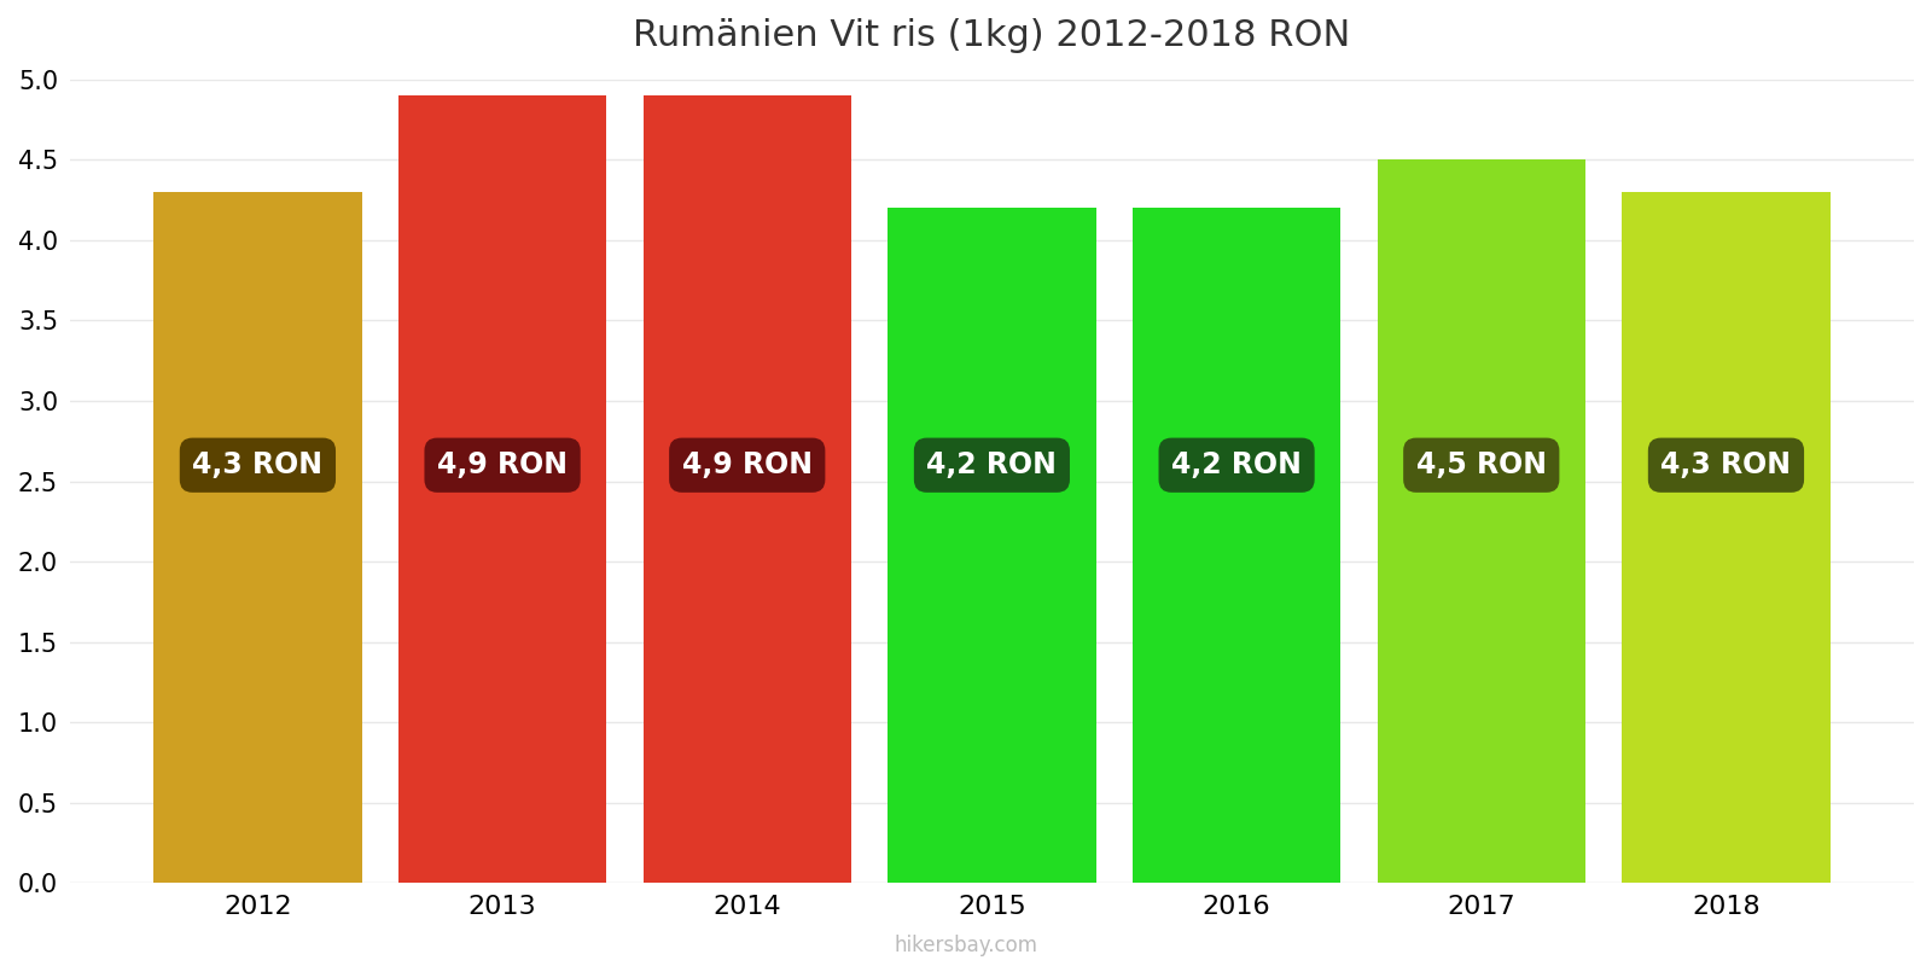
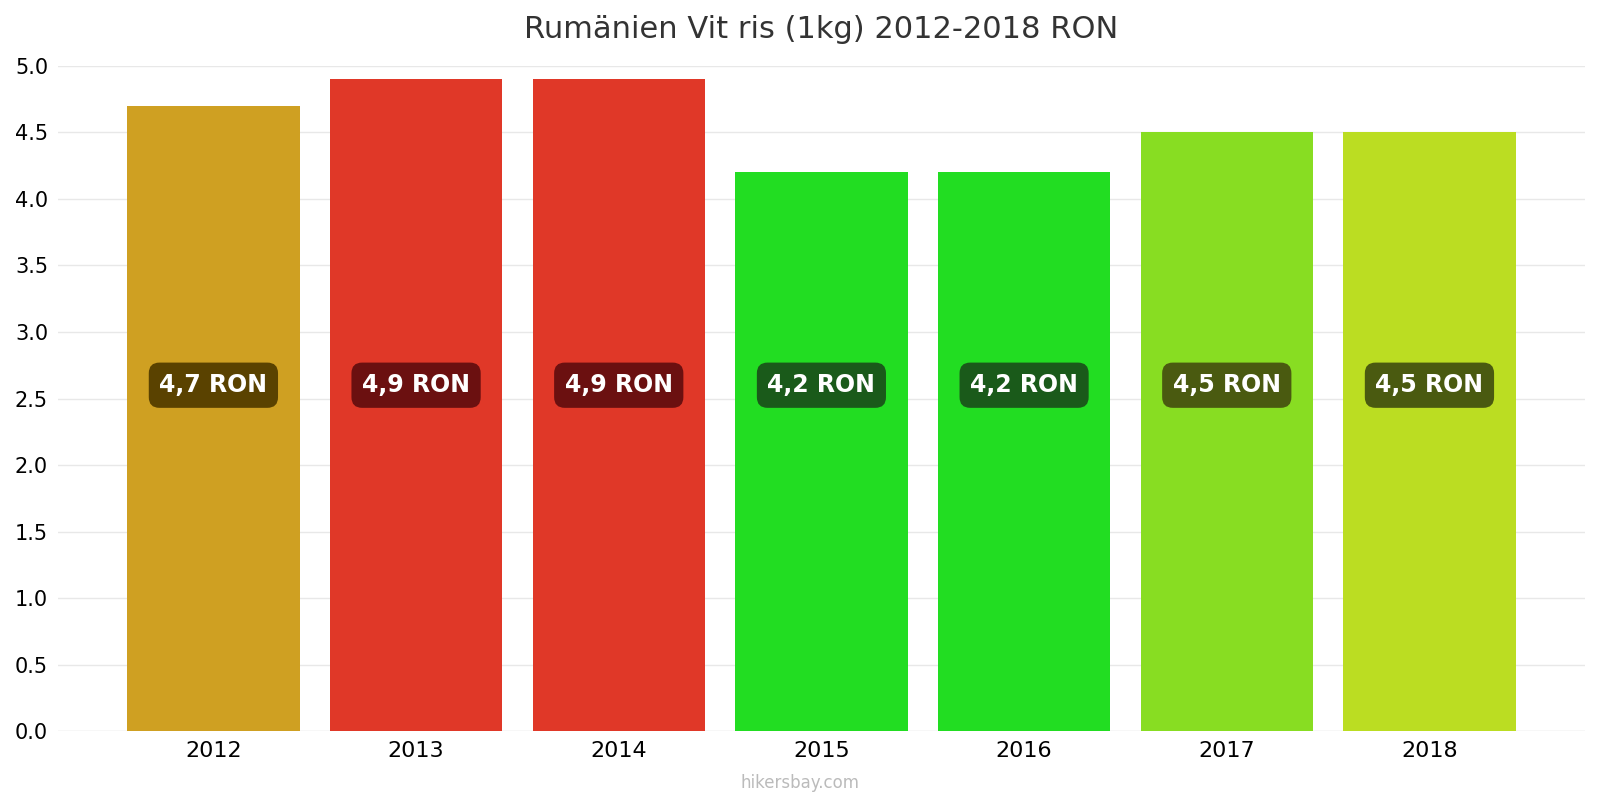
2012: 4,3 -> 4,7
2018: 4,3 -> 4,5
